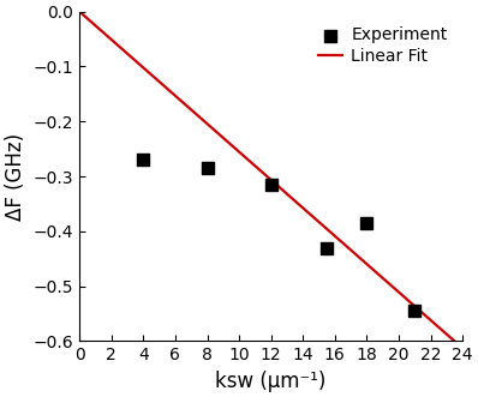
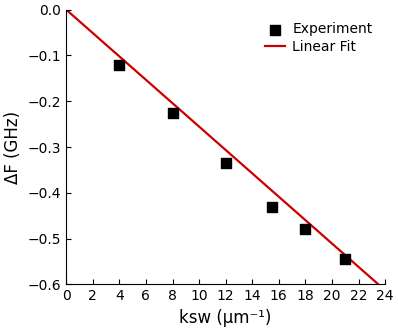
4: -0.270 -> -0.120
8: -0.285 -> -0.225
12: -0.315 -> -0.335
18: -0.385 -> -0.480
